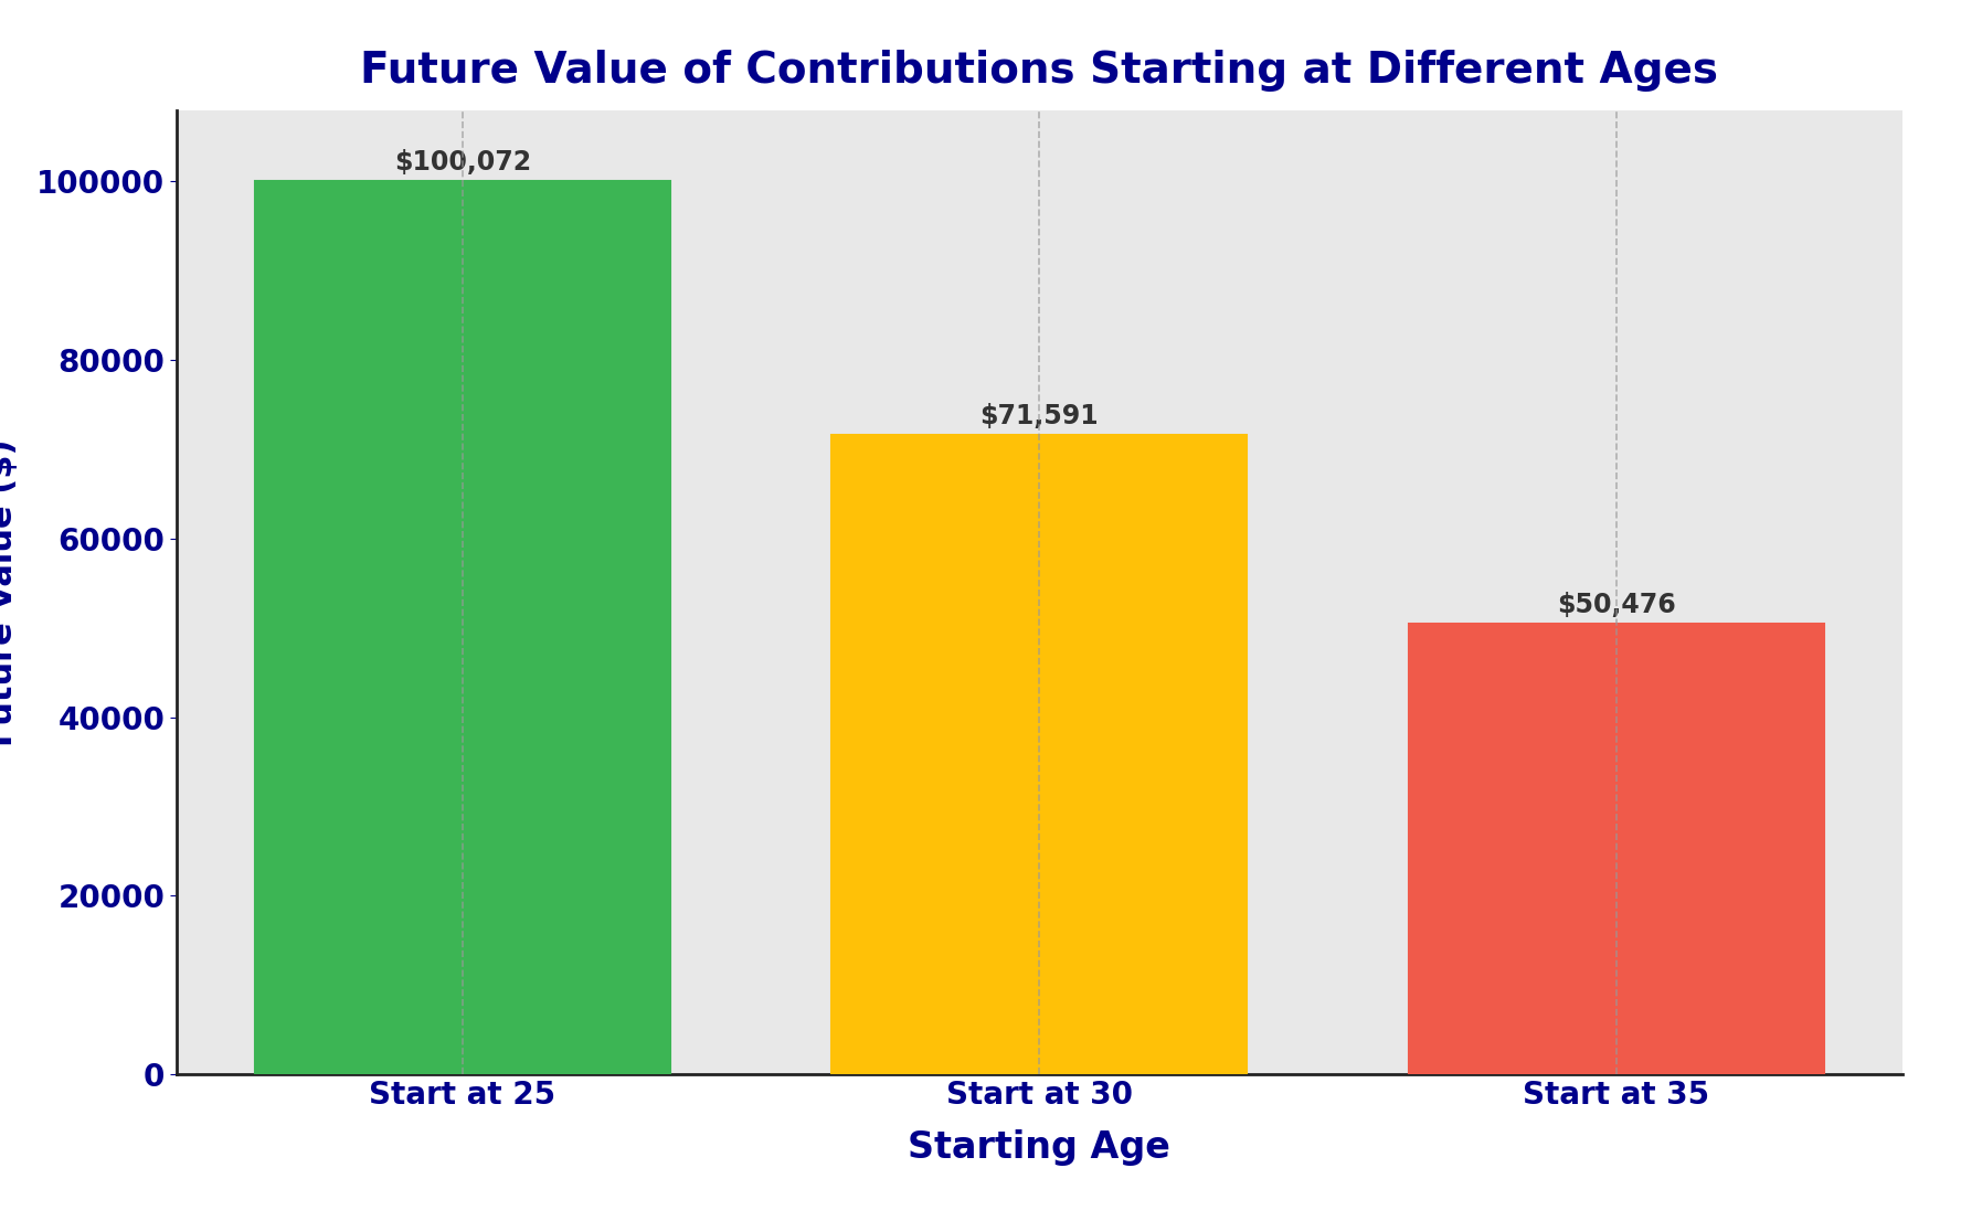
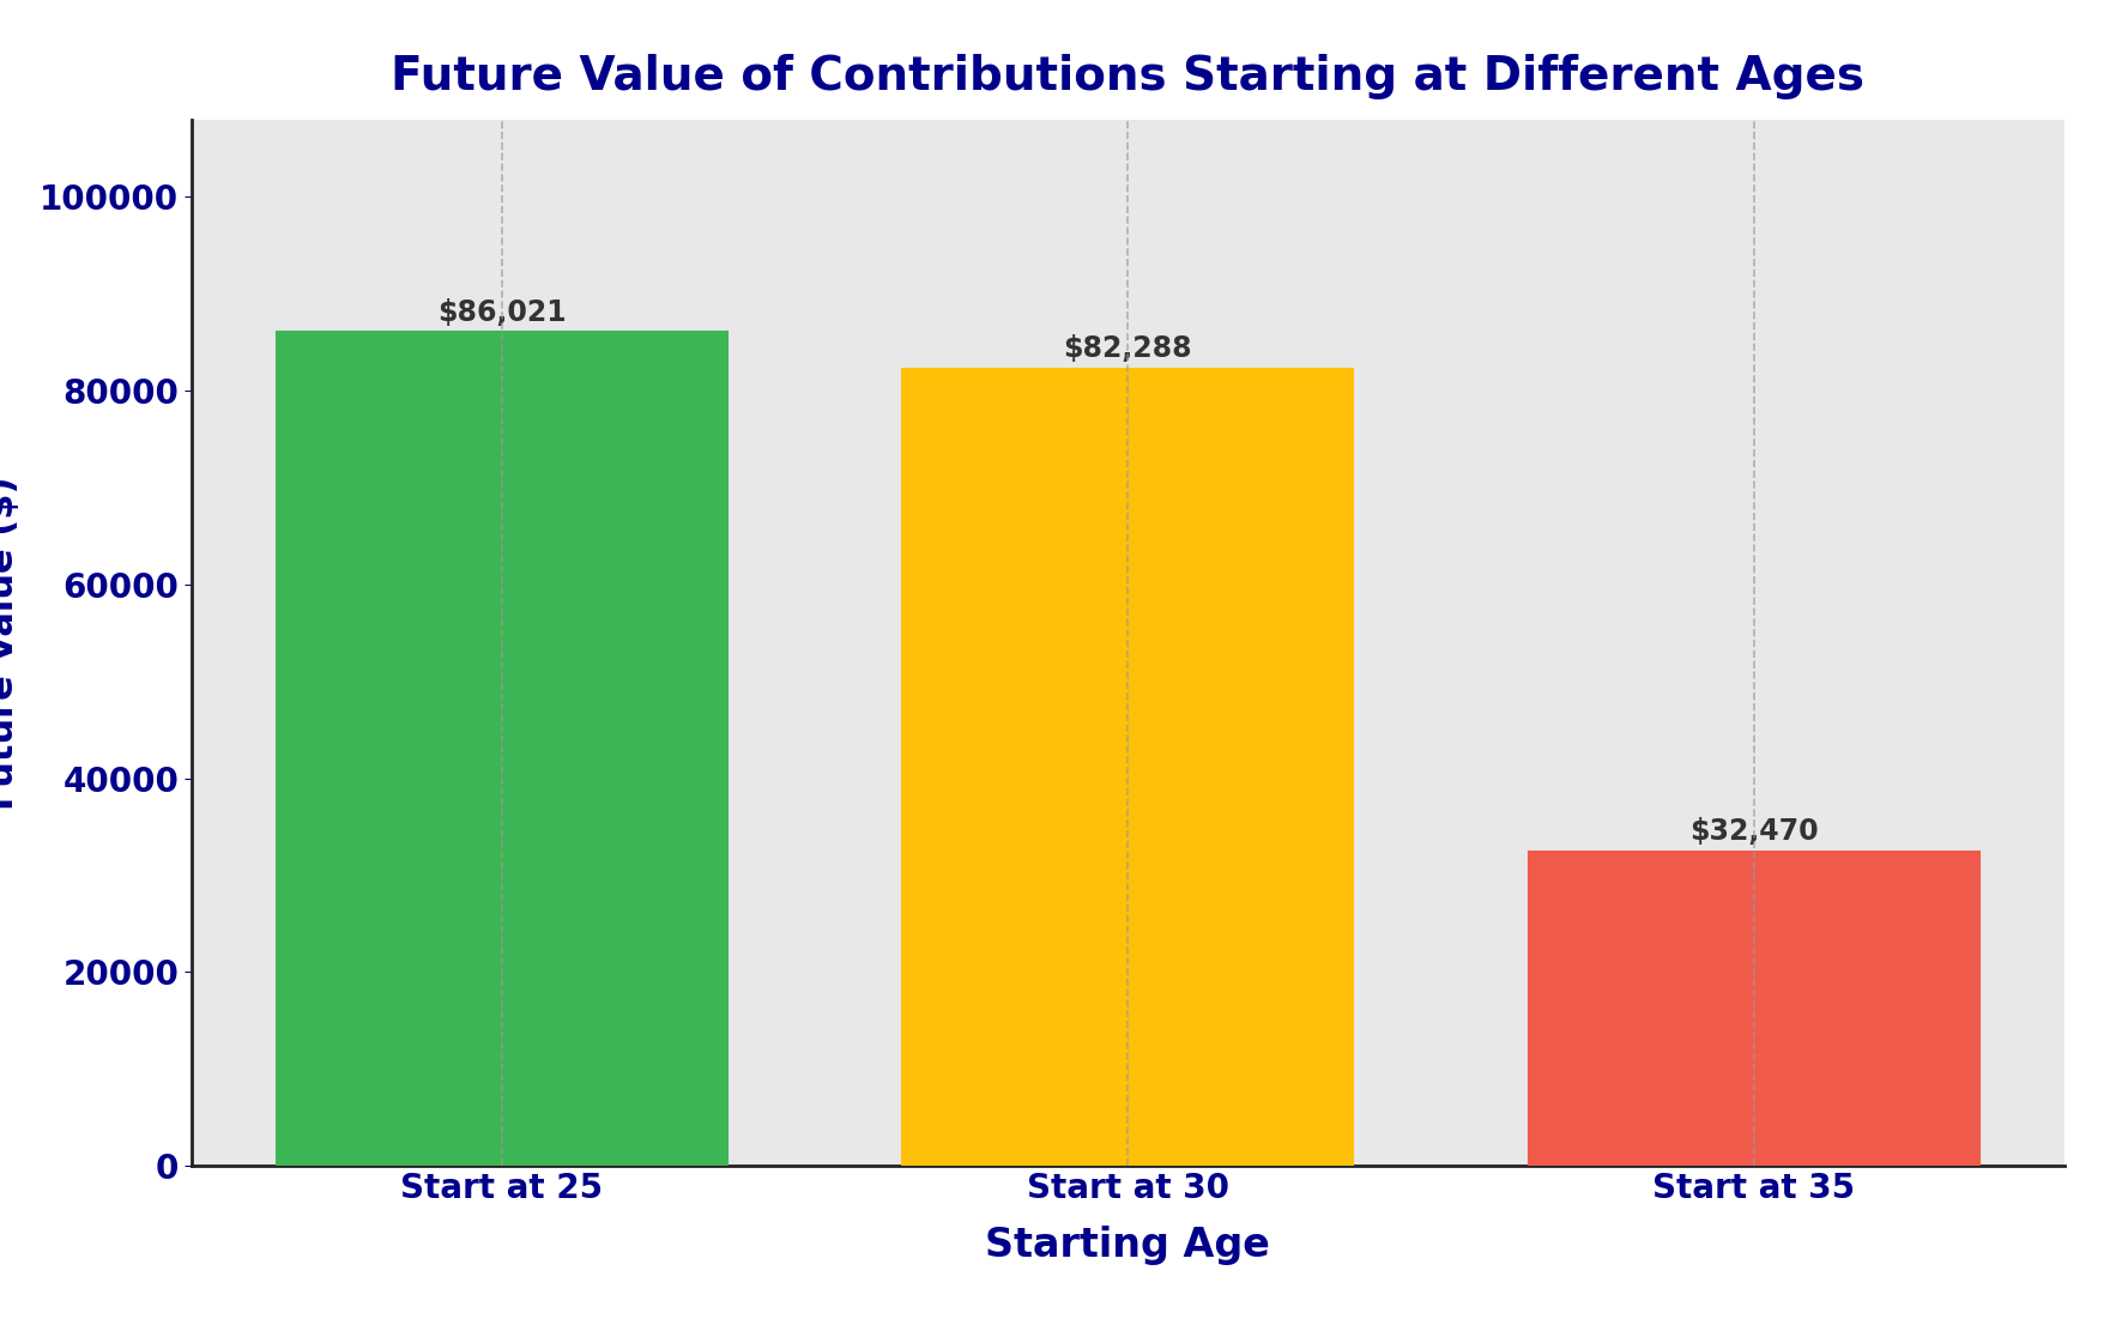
Start at 25: $100,072 -> $86,021
Start at 30: $71,591 -> $82,288
Start at 35: $50,476 -> $32,470
